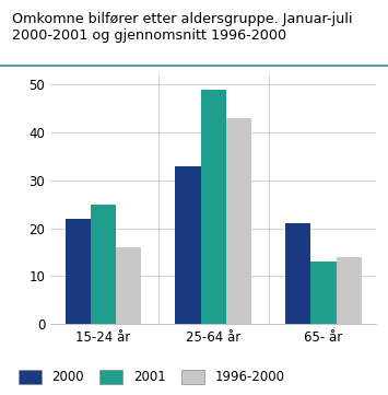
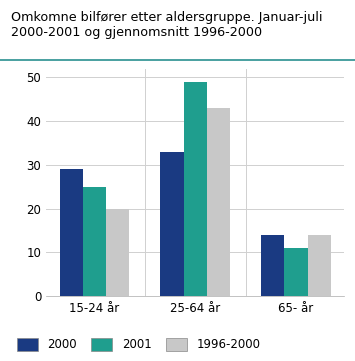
2000/15-24 år: 22 -> 29
1996-2000/15-24 år: 16 -> 20
2000/65- år: 21 -> 14
2001/65- år: 13 -> 11
